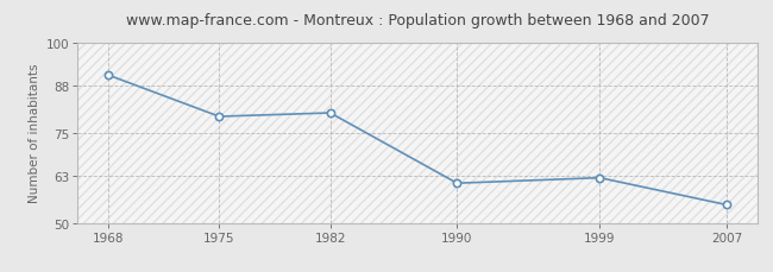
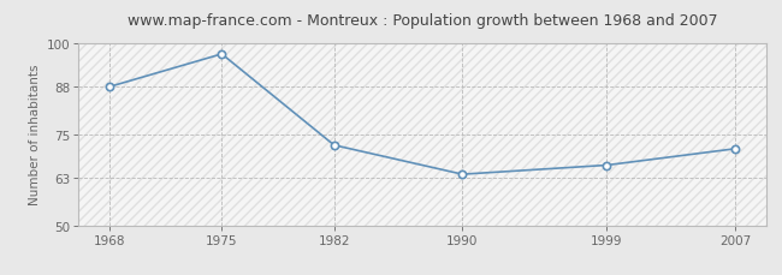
1968: 91.0 -> 88.0
1975: 79.5 -> 97.0
1982: 80.5 -> 72.0
1990: 61.0 -> 64.0
1999: 62.5 -> 66.5
2007: 55.0 -> 71.0
